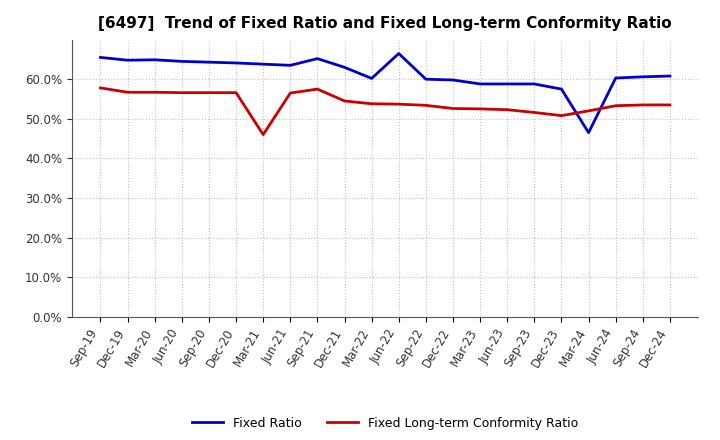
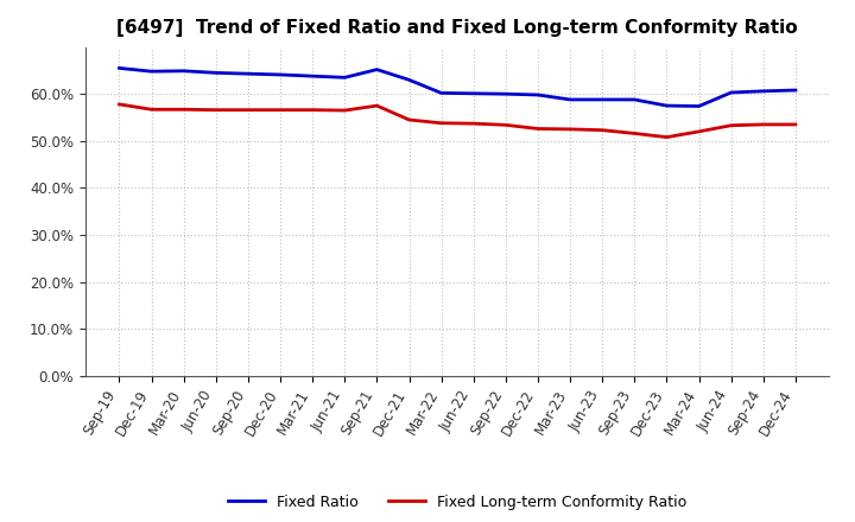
Fixed Long-term Conformity Ratio/Mar-21: 46.0% -> 56.6%
Fixed Ratio/Jun-22: 66.5% -> 60.1%
Fixed Ratio/Mar-24: 46.5% -> 57.4%
